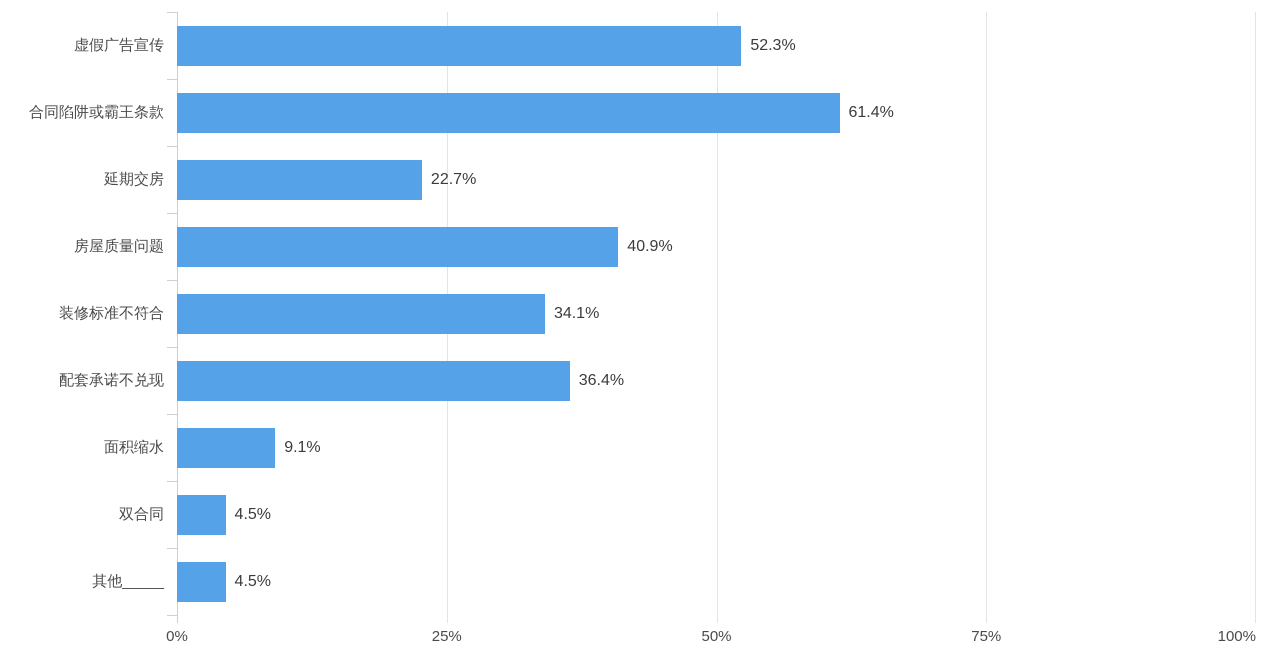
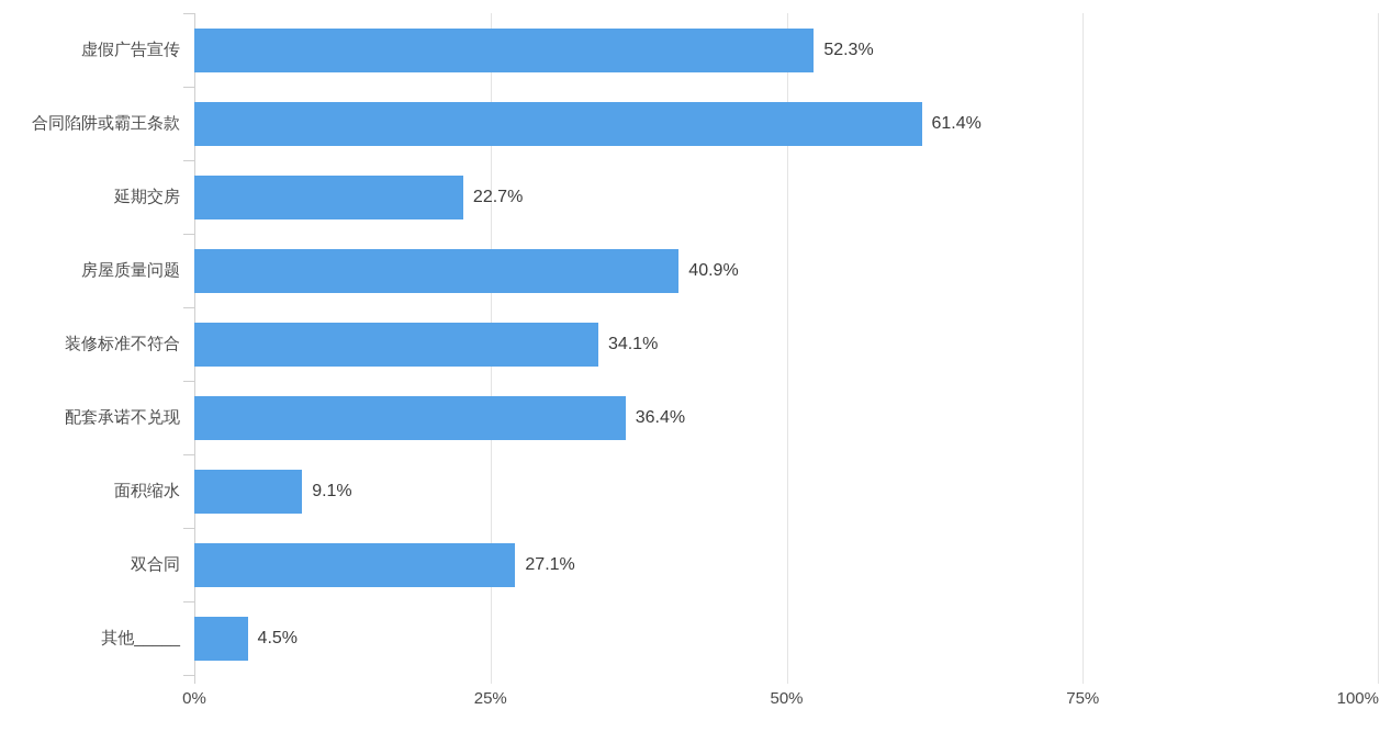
双合同: 4.5% -> 27.1%
